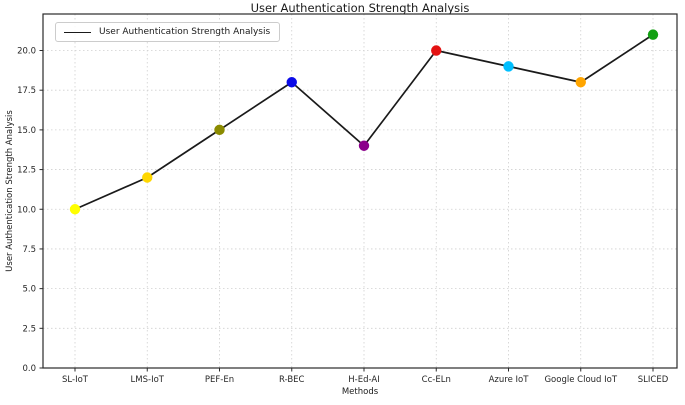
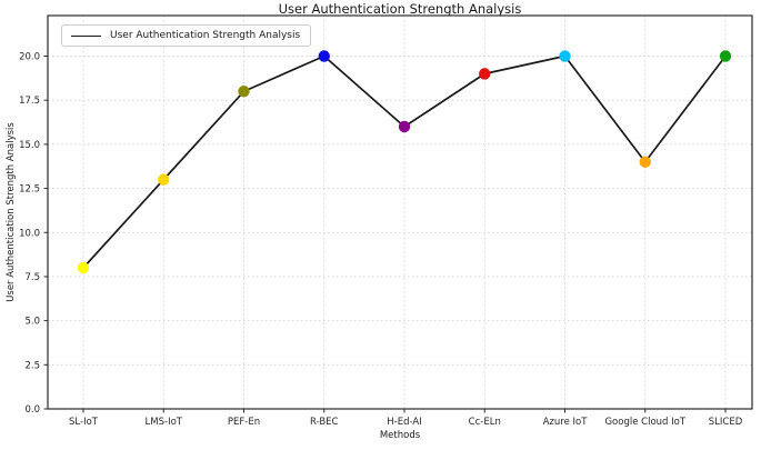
SL-IoT: 10 -> 8
LMS-IoT: 12 -> 13
PEF-En: 15 -> 18
R-BEC: 18 -> 20
H-Ed-AI: 14 -> 16
Cc-ELn: 20 -> 19
Azure IoT: 19 -> 20
Google Cloud IoT: 18 -> 14
SLICED: 21 -> 20
